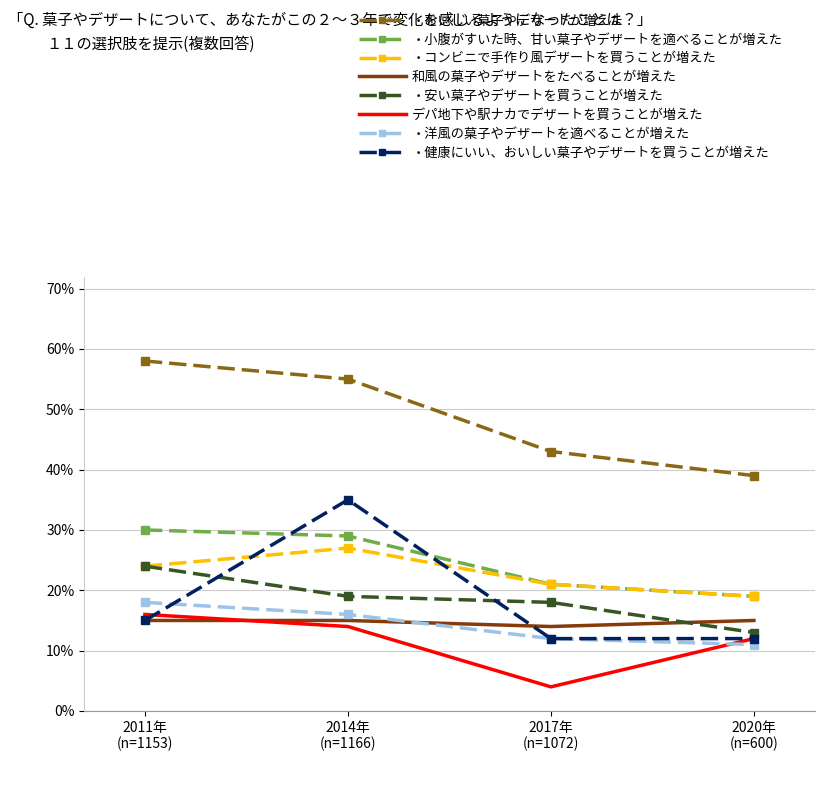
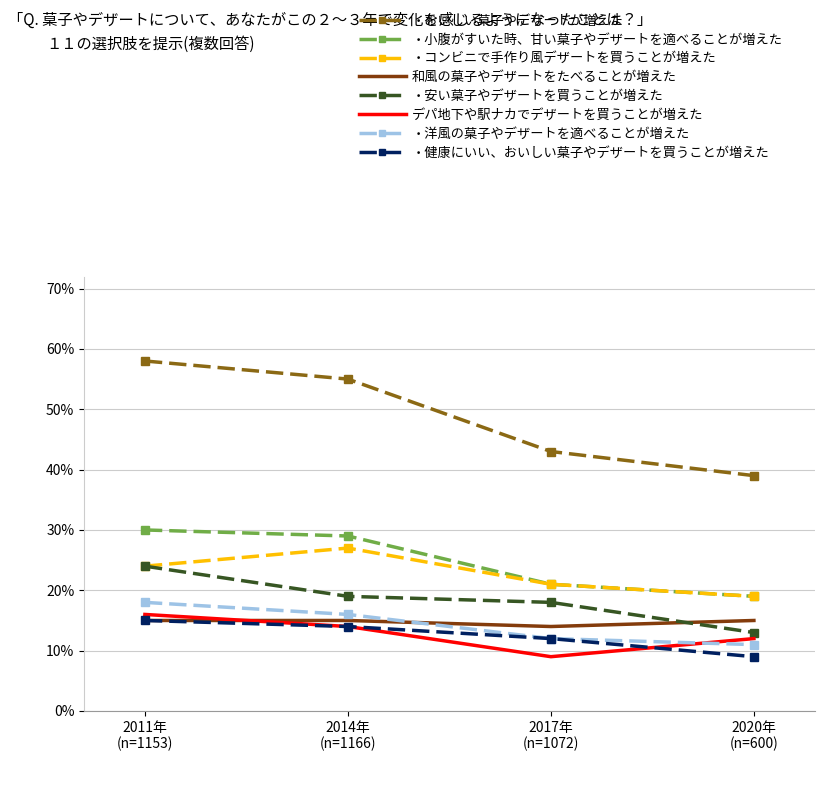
・健康にいい、おいしい菒子やデザートを買うことが増えた/2014年 (n=1166): 35% -> 14%
デパ地下や駅ナカでデザートを買うことが増えた/2017年 (n=1072): 4% -> 9%
・健康にいい、おいしい菒子やデザートを買うことが増えた/2020年 (n=600): 12% -> 9%
